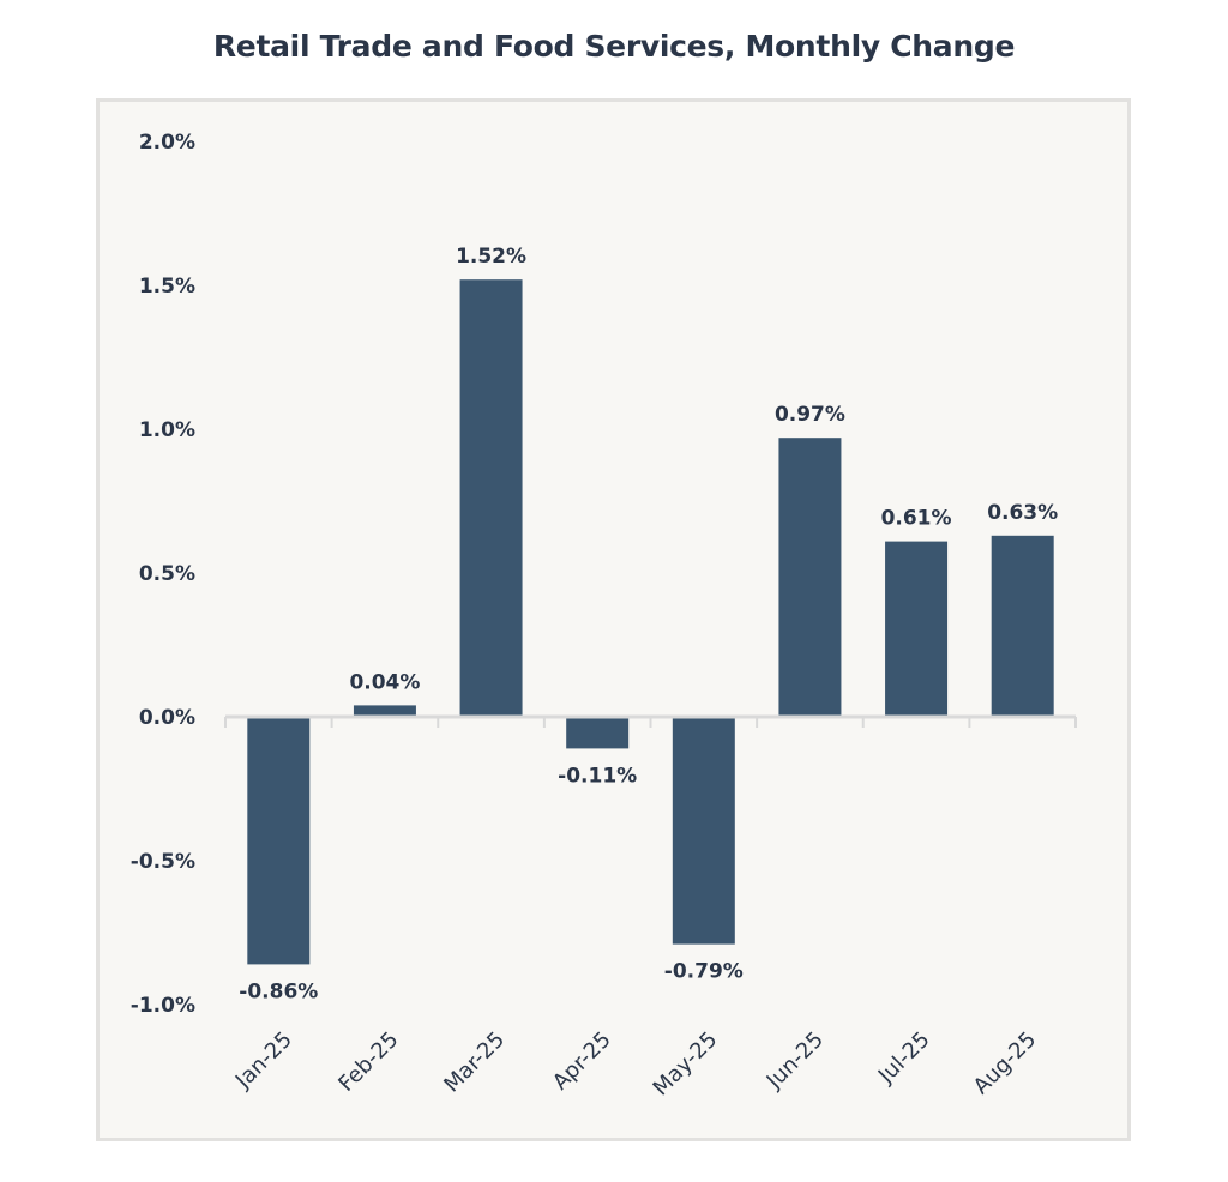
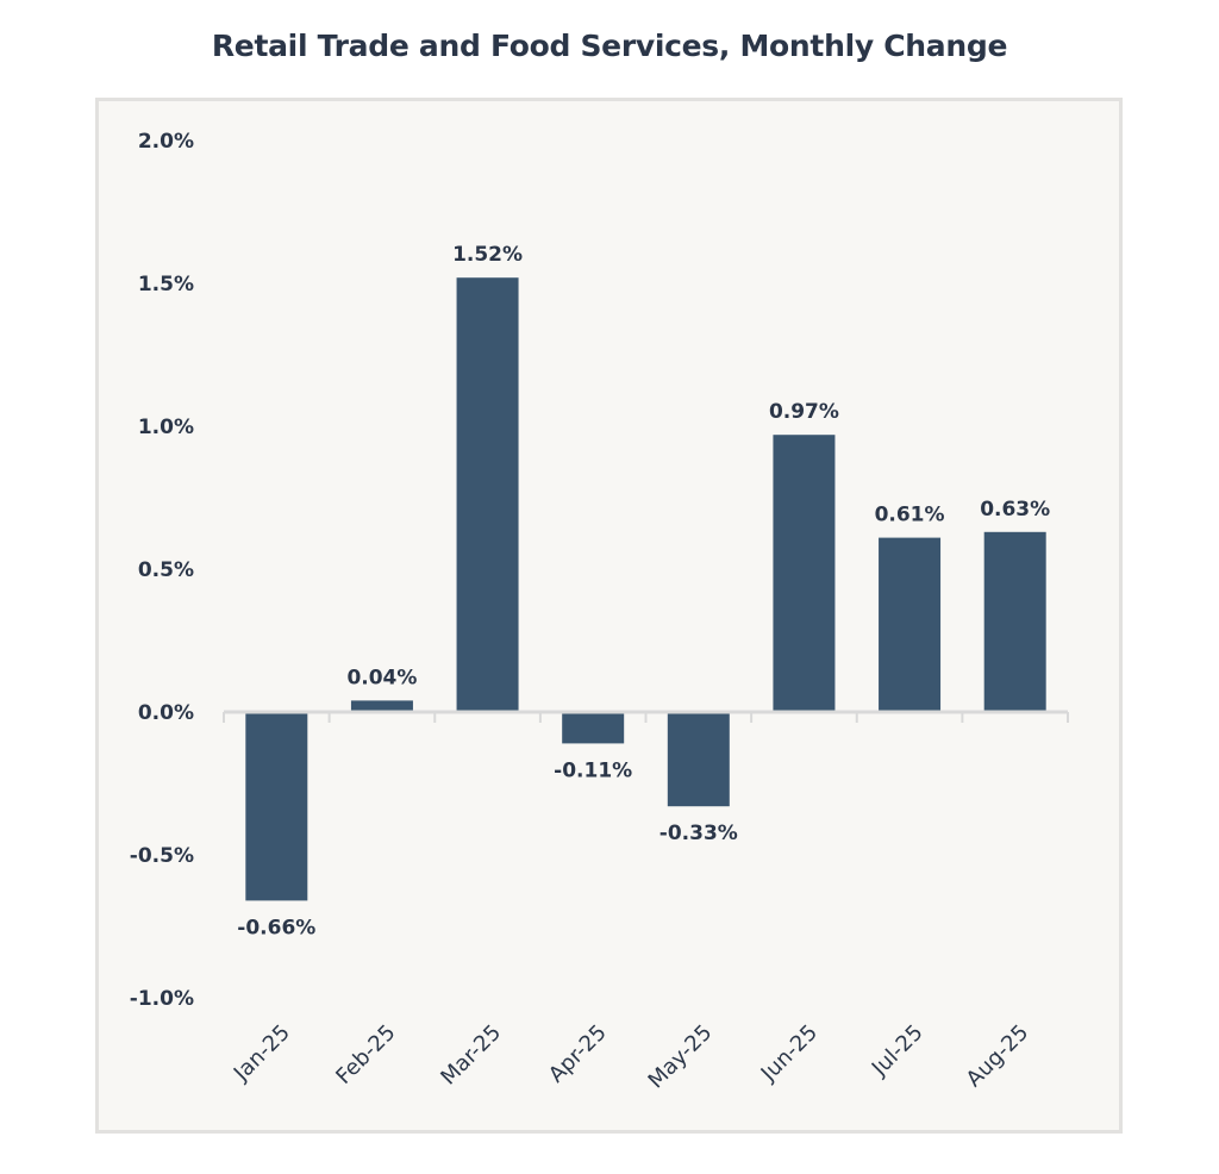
Jan-25: -0.86% -> -0.66%
May-25: -0.79% -> -0.33%
